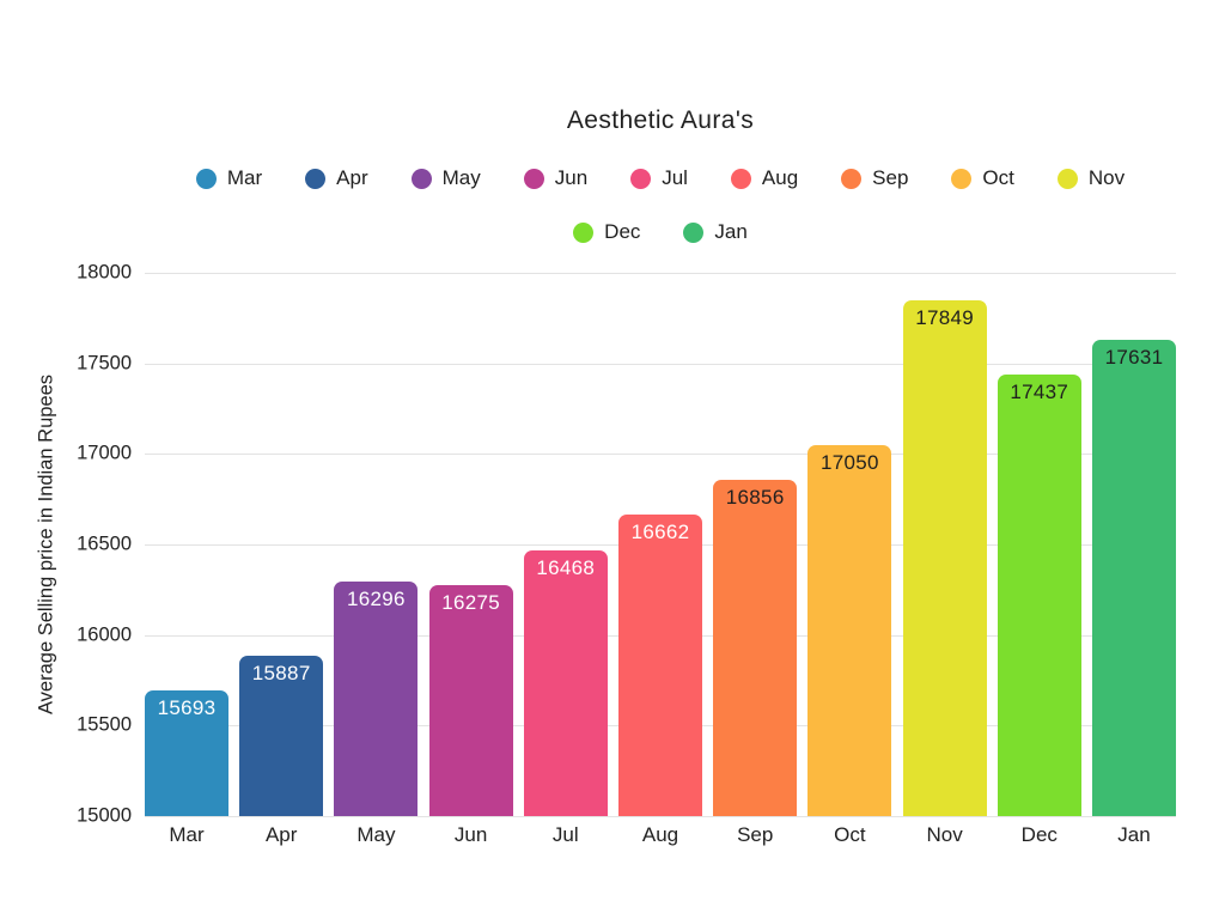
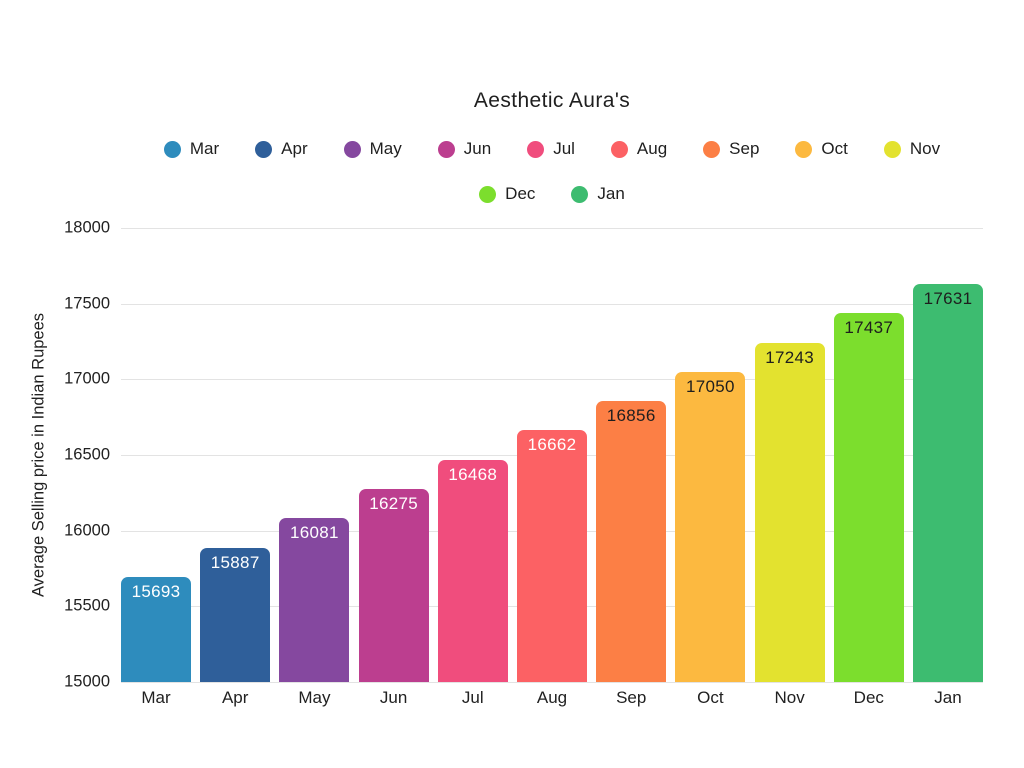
May: 16296 -> 16081
Nov: 17849 -> 17243
